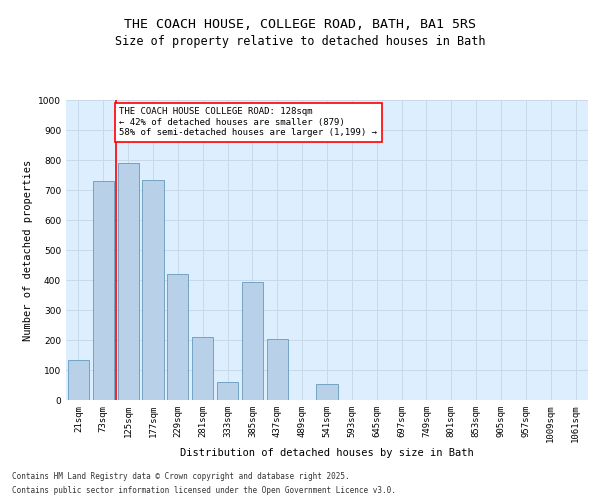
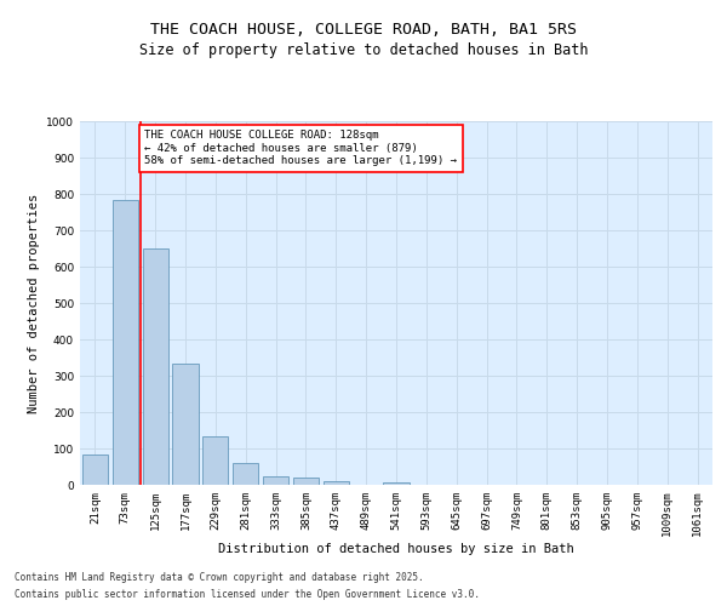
21sqm: 135 -> 85
73sqm: 730 -> 785
125sqm: 790 -> 650
177sqm: 735 -> 335
229sqm: 420 -> 135
281sqm: 210 -> 60
333sqm: 60 -> 25
385sqm: 395 -> 20
437sqm: 205 -> 10
541sqm: 55 -> 8
